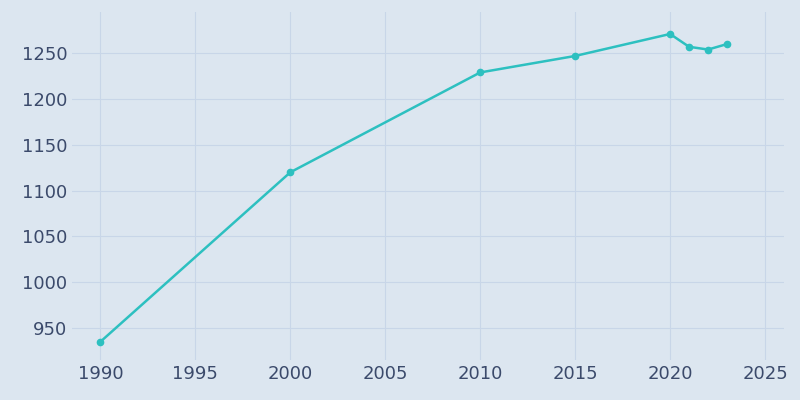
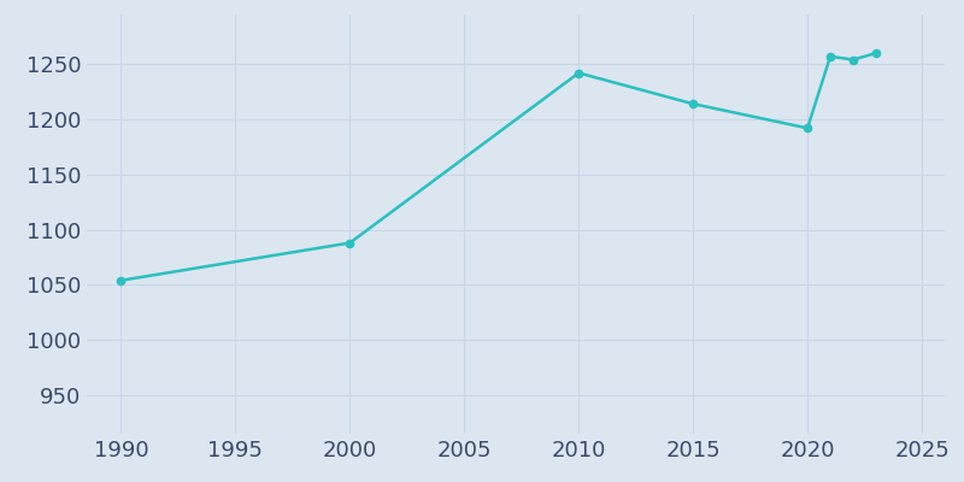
1990: 935 -> 1054
2000: 1120 -> 1088
2010: 1229 -> 1242
2015: 1247 -> 1214
2020: 1271 -> 1192
